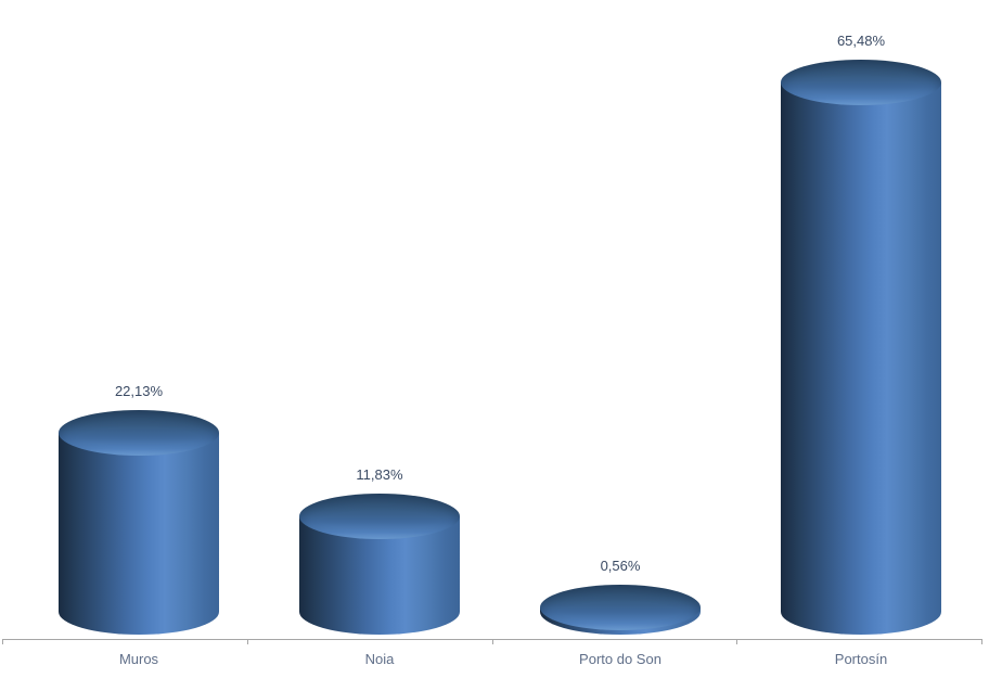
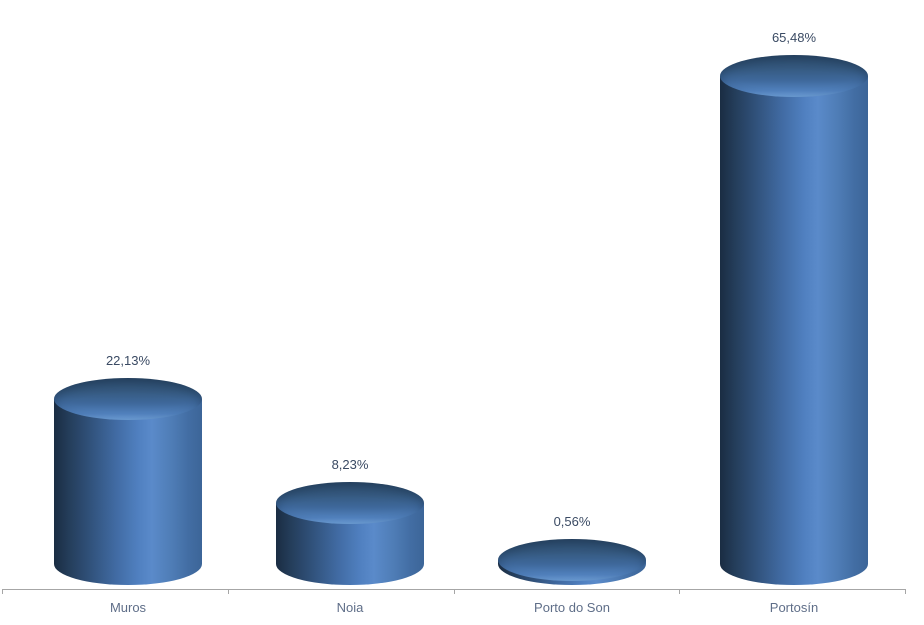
Noia: 11,83% -> 8,23%
